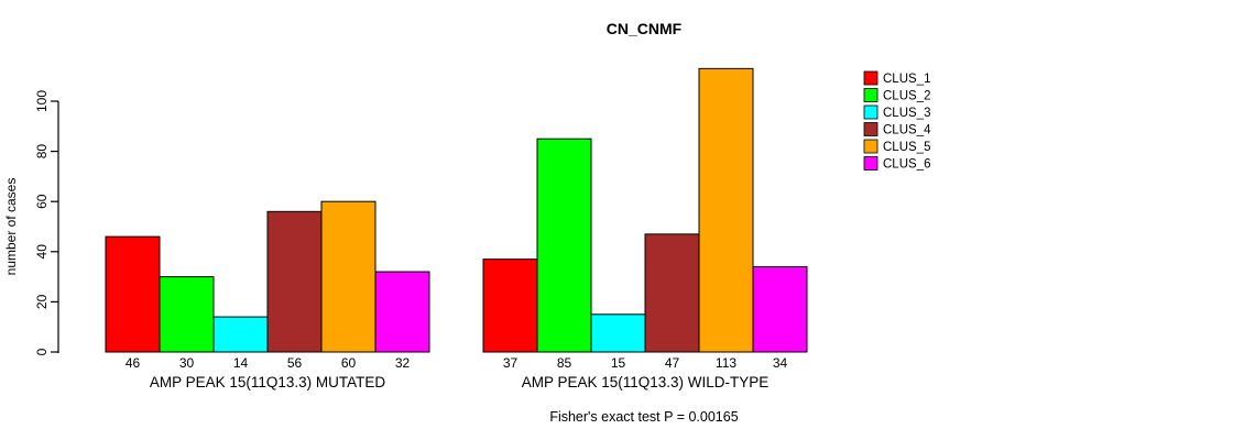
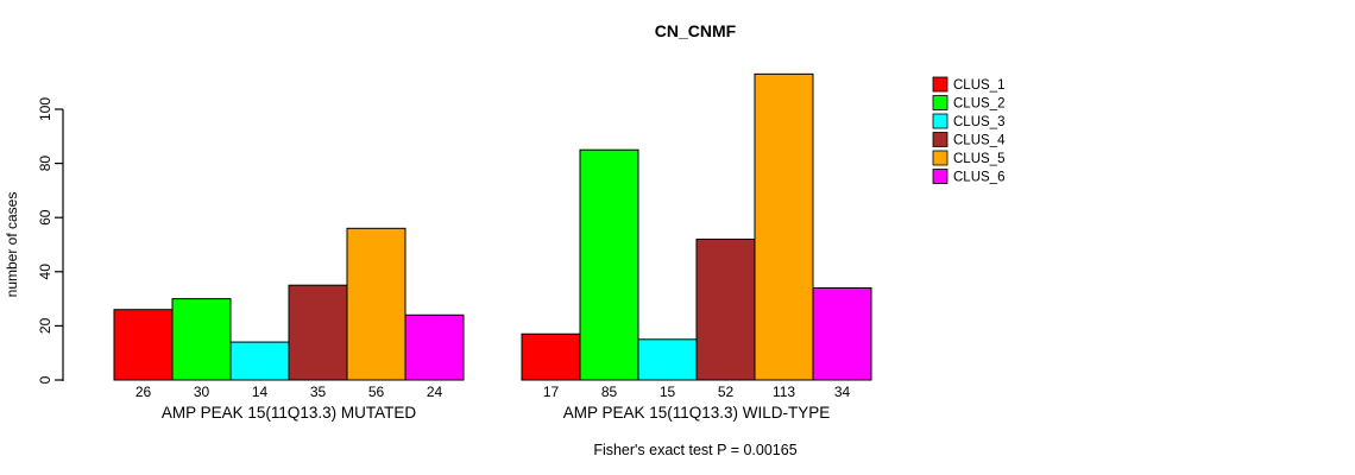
CLUS_1/AMP PEAK 15(11Q13.3) MUTATED: 46 -> 26
CLUS_4/AMP PEAK 15(11Q13.3) MUTATED: 56 -> 35
CLUS_5/AMP PEAK 15(11Q13.3) MUTATED: 60 -> 56
CLUS_6/AMP PEAK 15(11Q13.3) MUTATED: 32 -> 24
CLUS_1/AMP PEAK 15(11Q13.3) WILD-TYPE: 37 -> 17
CLUS_4/AMP PEAK 15(11Q13.3) WILD-TYPE: 47 -> 52
